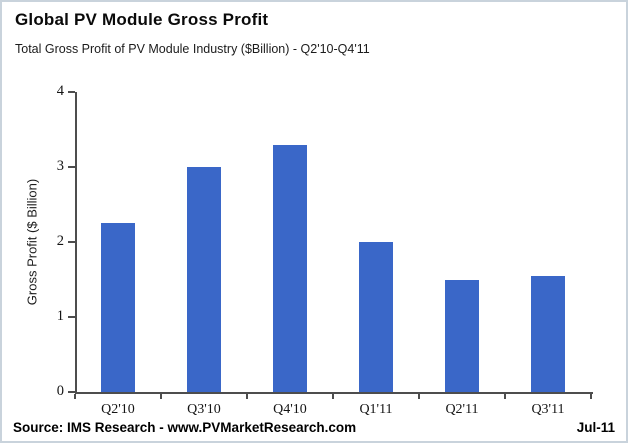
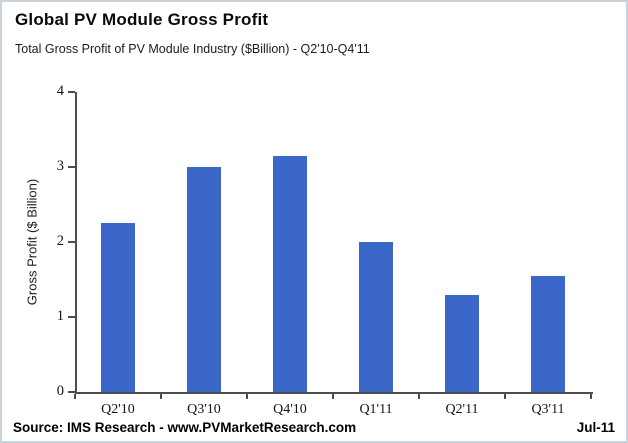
Q4'10: 3.3 -> 3.1
Q2'11: 1.5 -> 1.3
